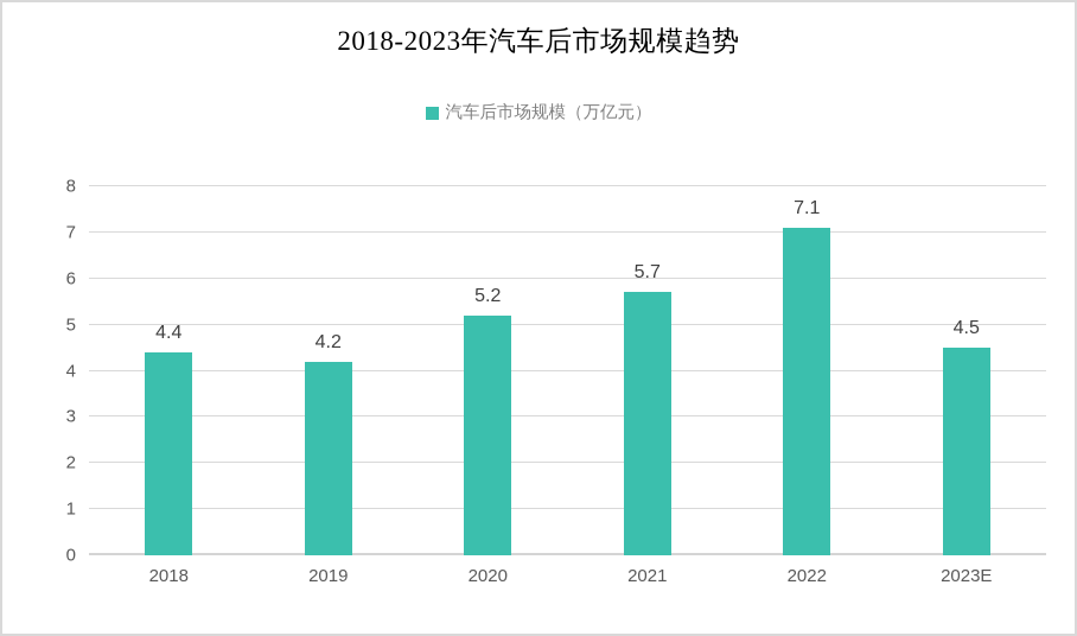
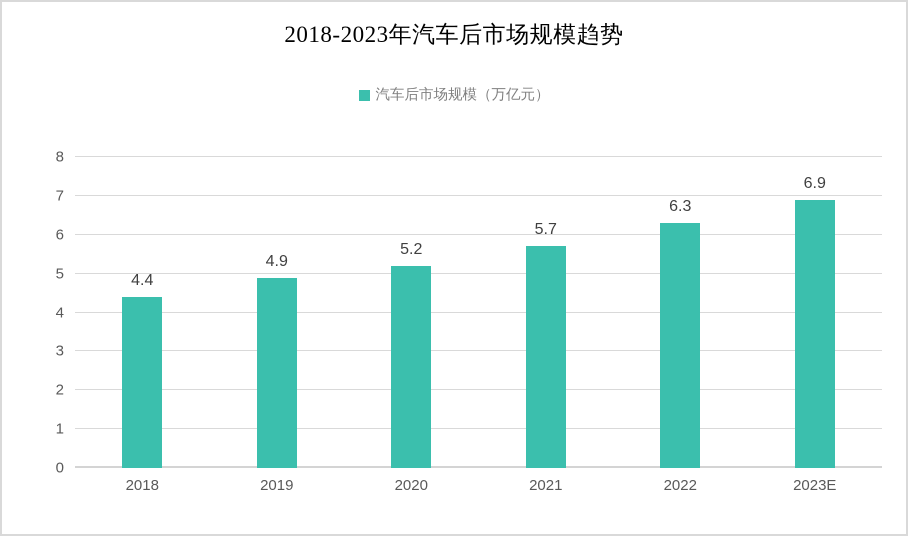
2019: 4.2 -> 4.9
2022: 7.1 -> 6.3
2023E: 4.5 -> 6.9
